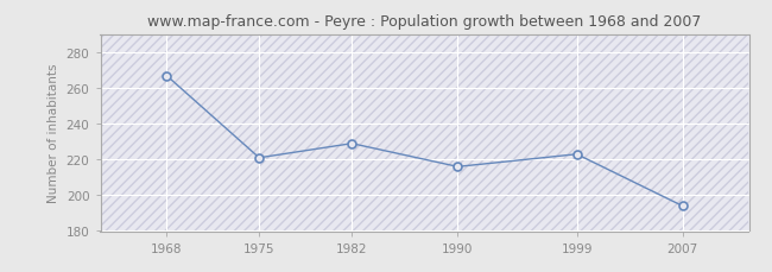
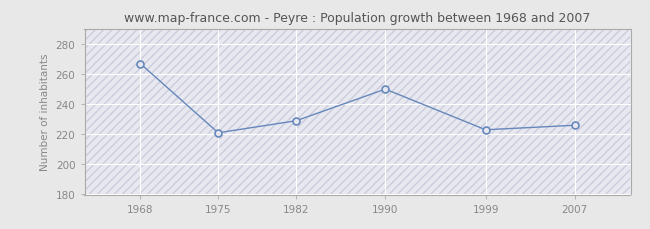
1990: 216 -> 250
2007: 194 -> 226
